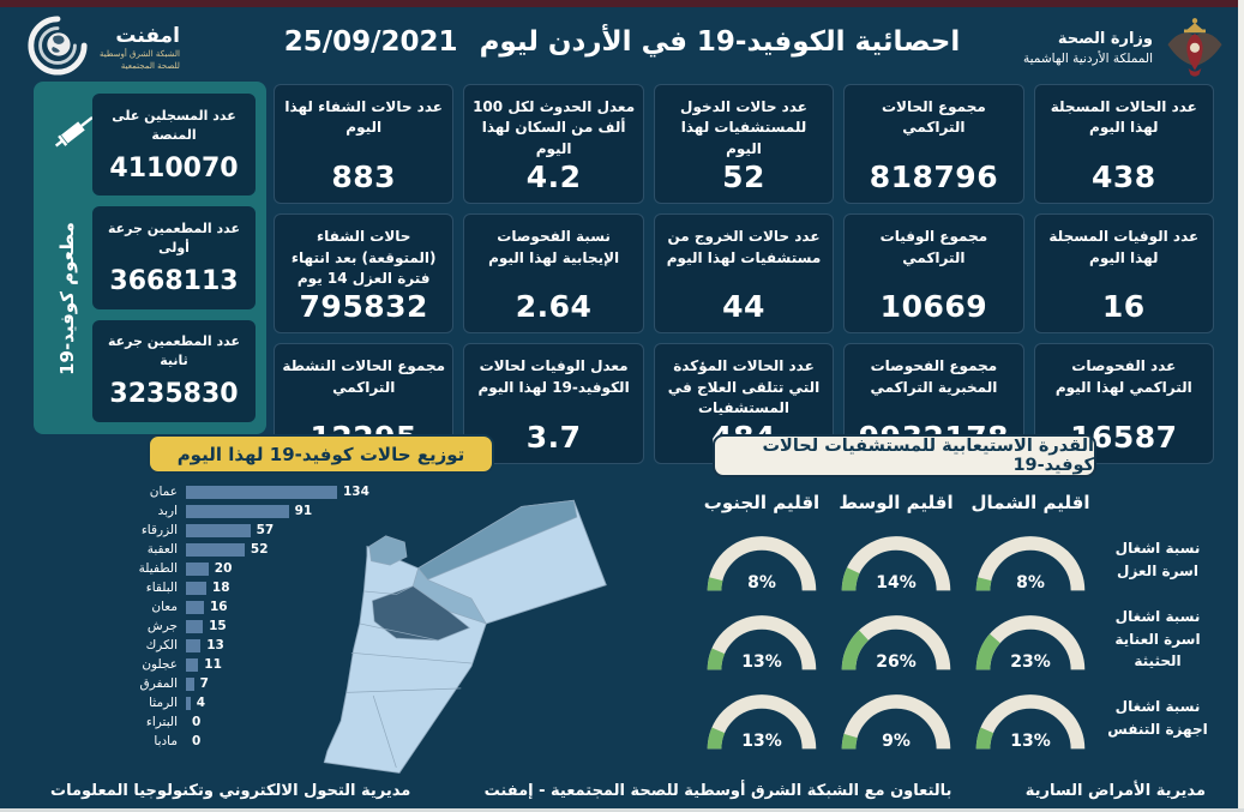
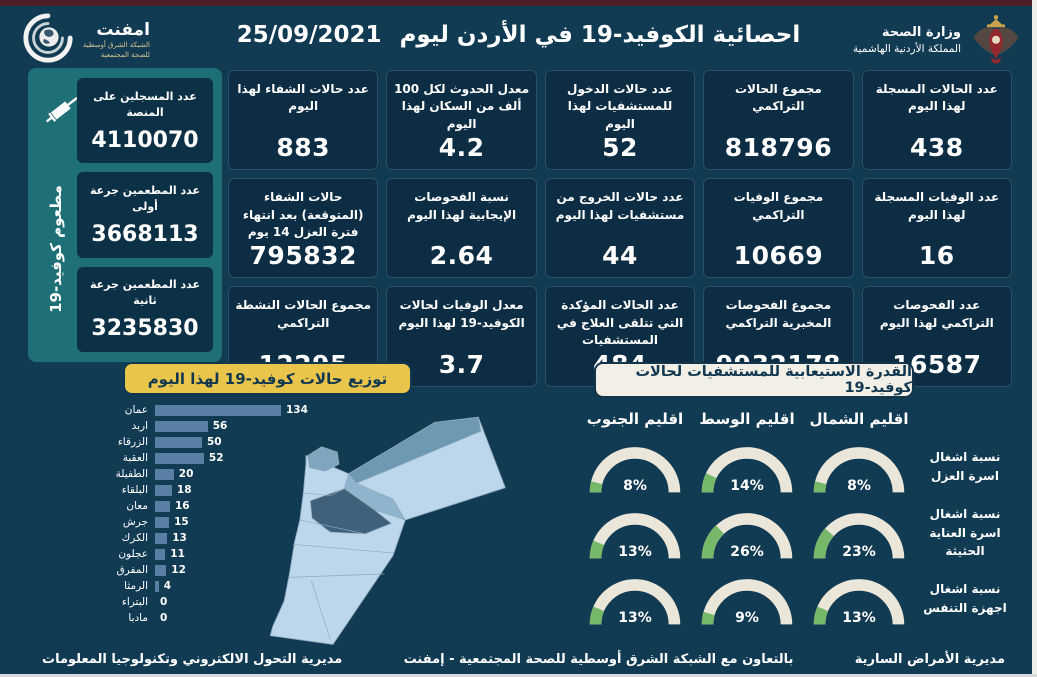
توزيع حالات كوفيد-19 لهذا اليوم/اربد: 91 -> 56
توزيع حالات كوفيد-19 لهذا اليوم/الزرقاء: 57 -> 50
توزيع حالات كوفيد-19 لهذا اليوم/المفرق: 7 -> 12
